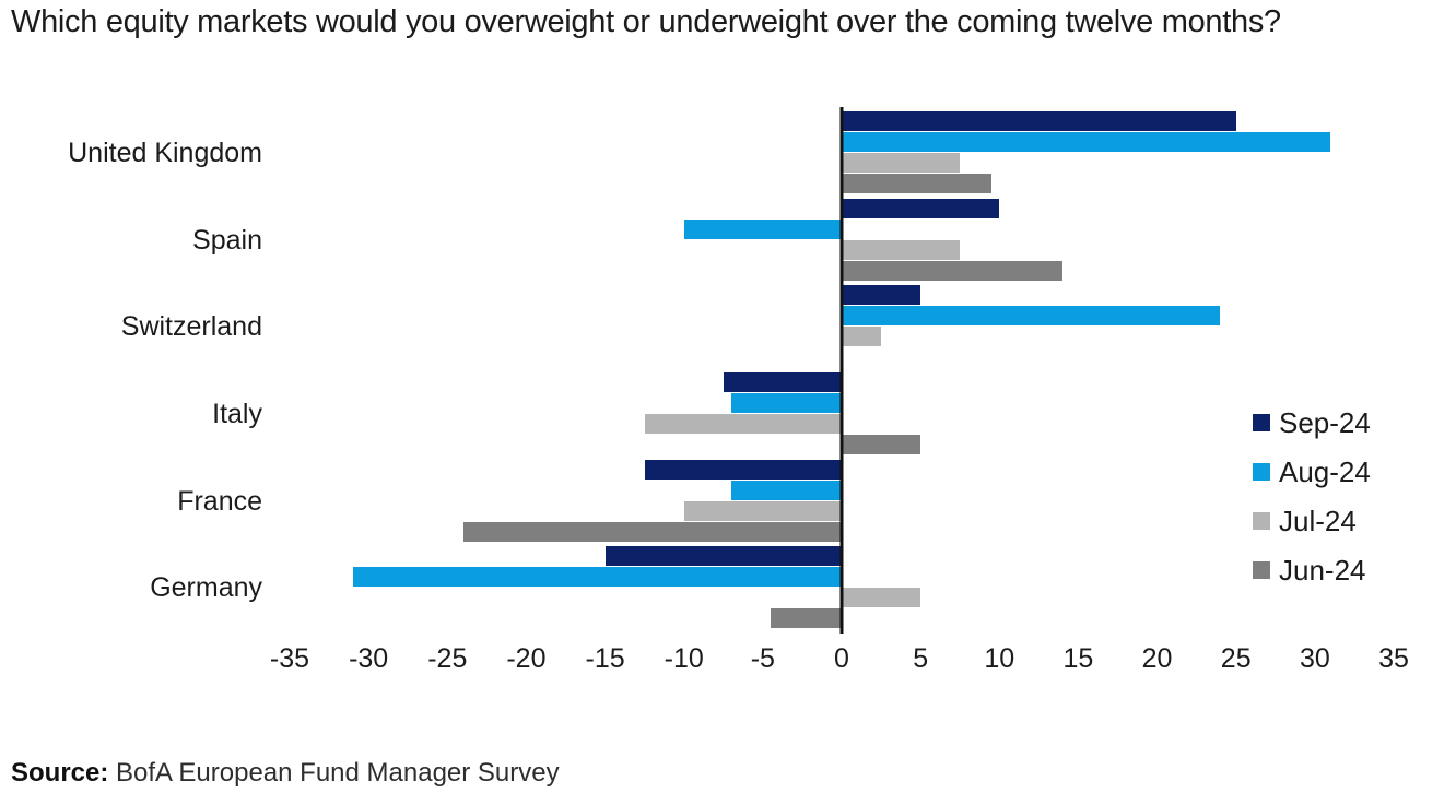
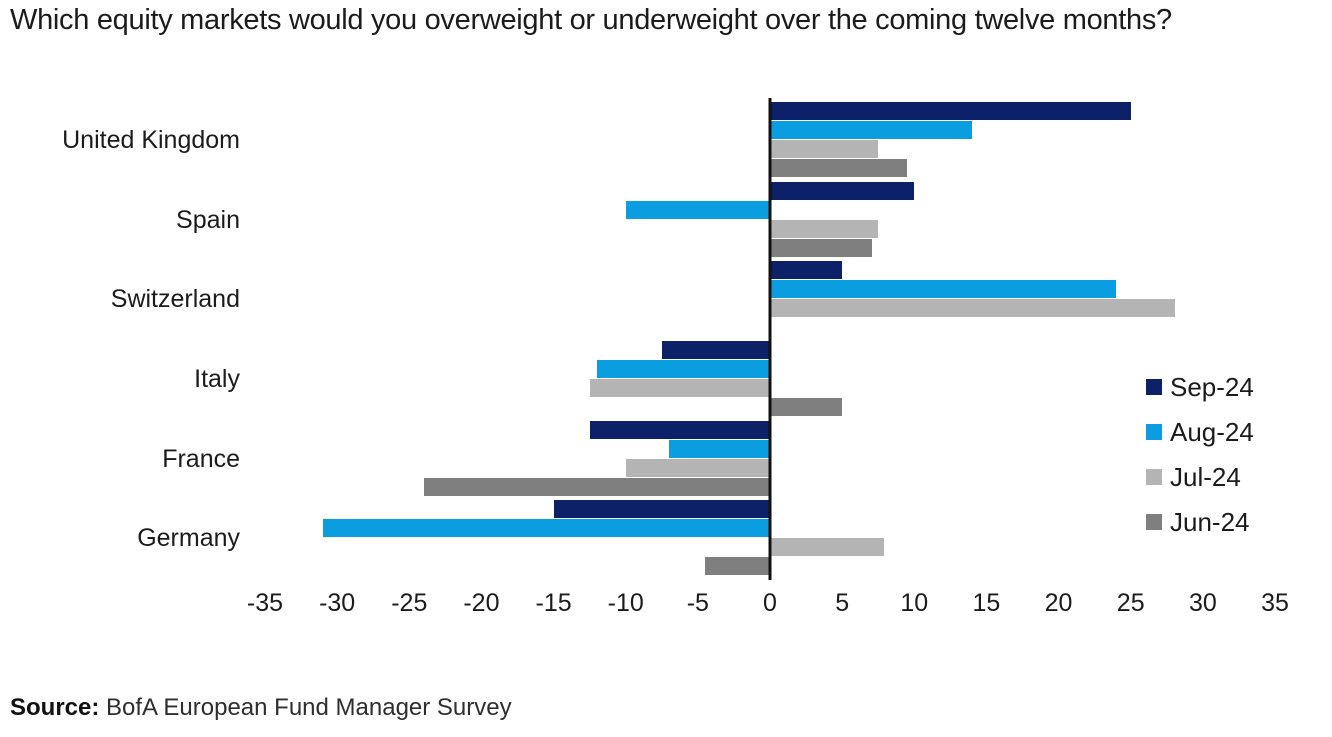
Aug-24/United Kingdom: 31 -> 14
Jun-24/Spain: 14.0 -> 7.1
Jul-24/Switzerland: 2.5 -> 28.1
Aug-24/Italy: -7 -> -12
Jul-24/Germany: 5.0 -> 7.9
